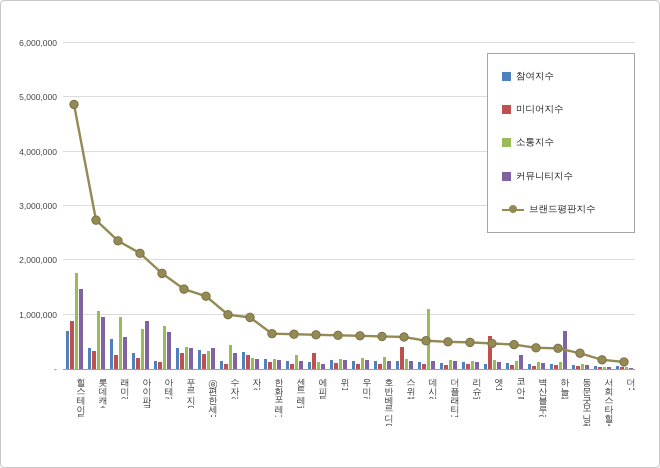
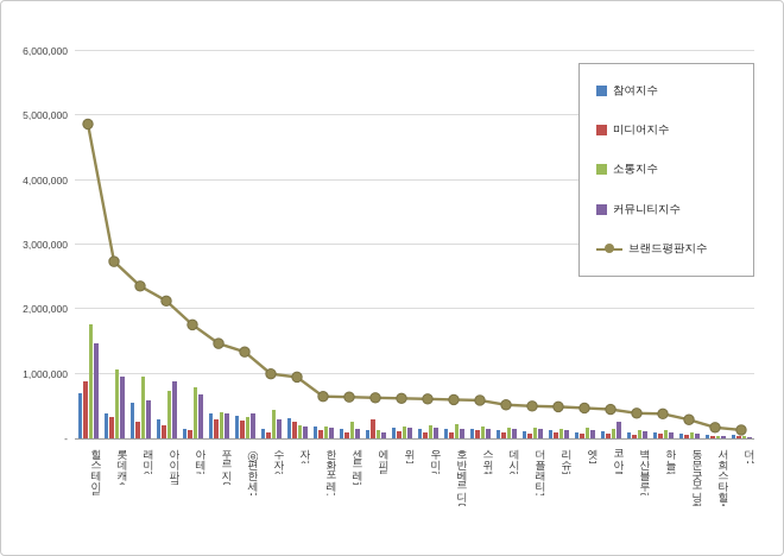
미디어지수/스위첸: 400000 -> 100000
소통지수/데시앙: 1100000 -> 200000
미디어지수/엣뷰: 600000 -> 100000
커뮤니티지수/하늘채: 700000 -> 100000
